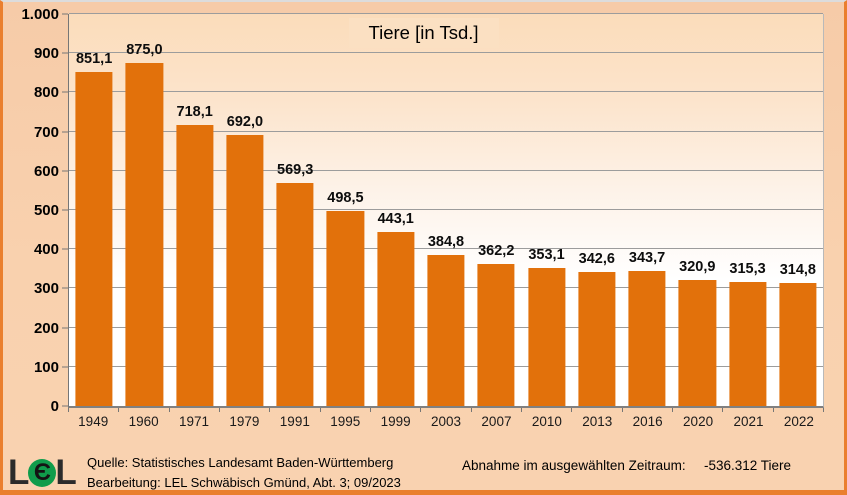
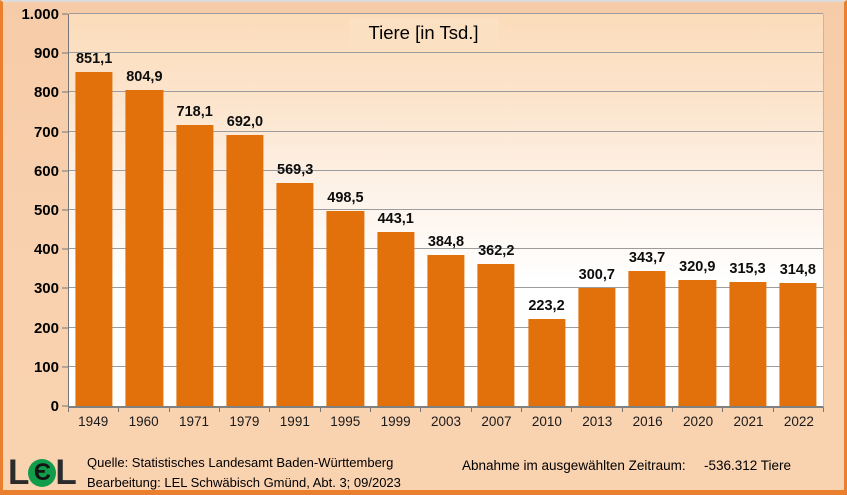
1960: 875,0 -> 804,9
2010: 353,1 -> 223,2
2013: 342,6 -> 300,7
